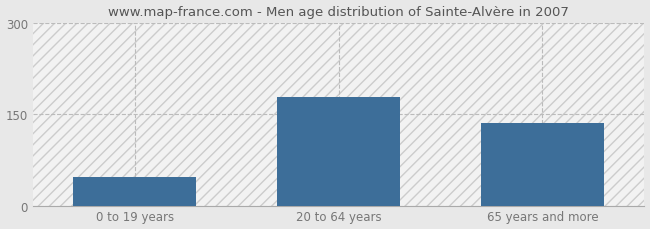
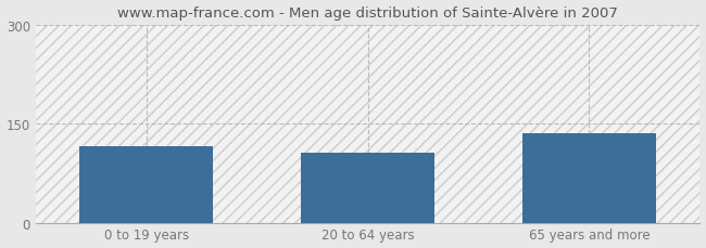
0 to 19 years: 47 -> 116
20 to 64 years: 178 -> 106
